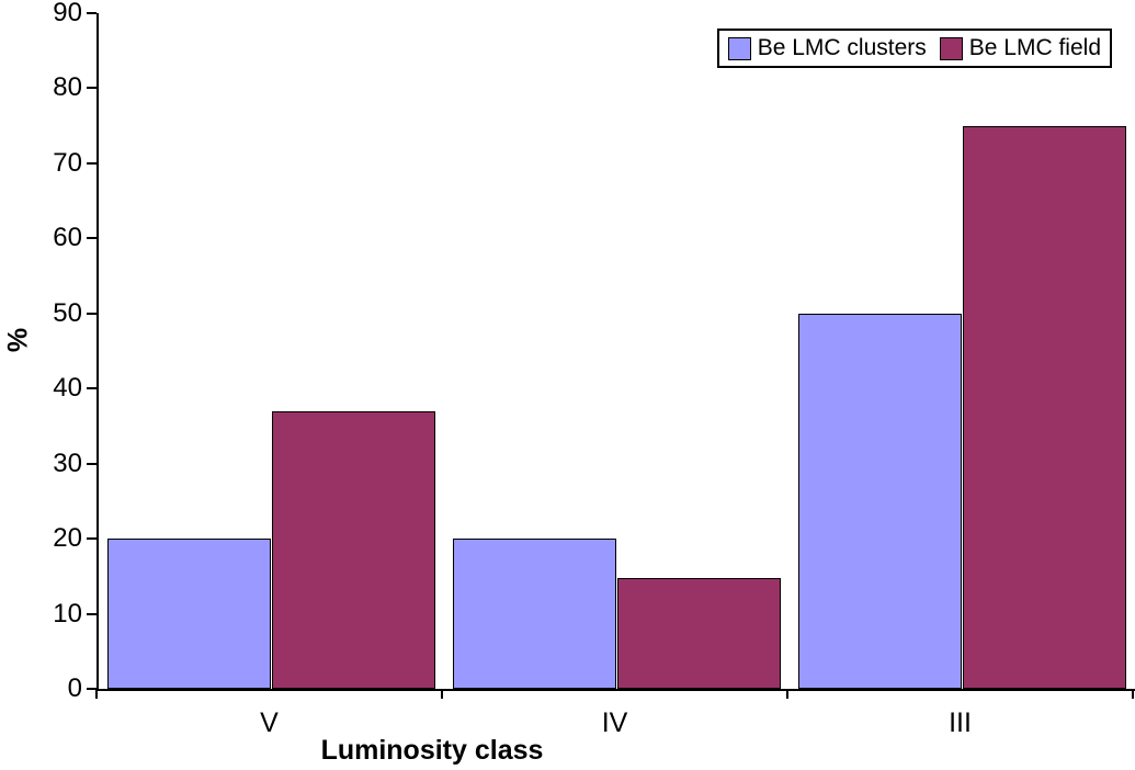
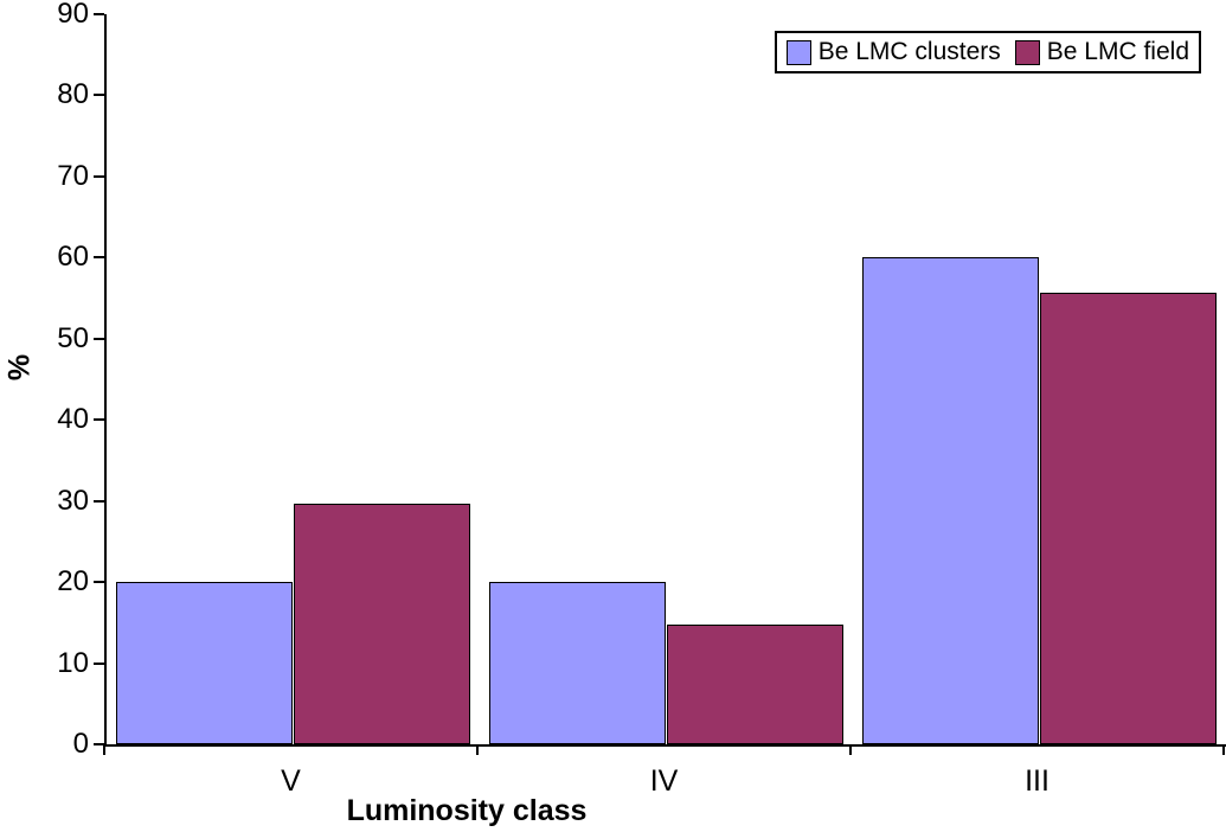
Be LMC field/V: 37 -> 30
Be LMC clusters/III: 50 -> 60
Be LMC field/III: 75 -> 56
